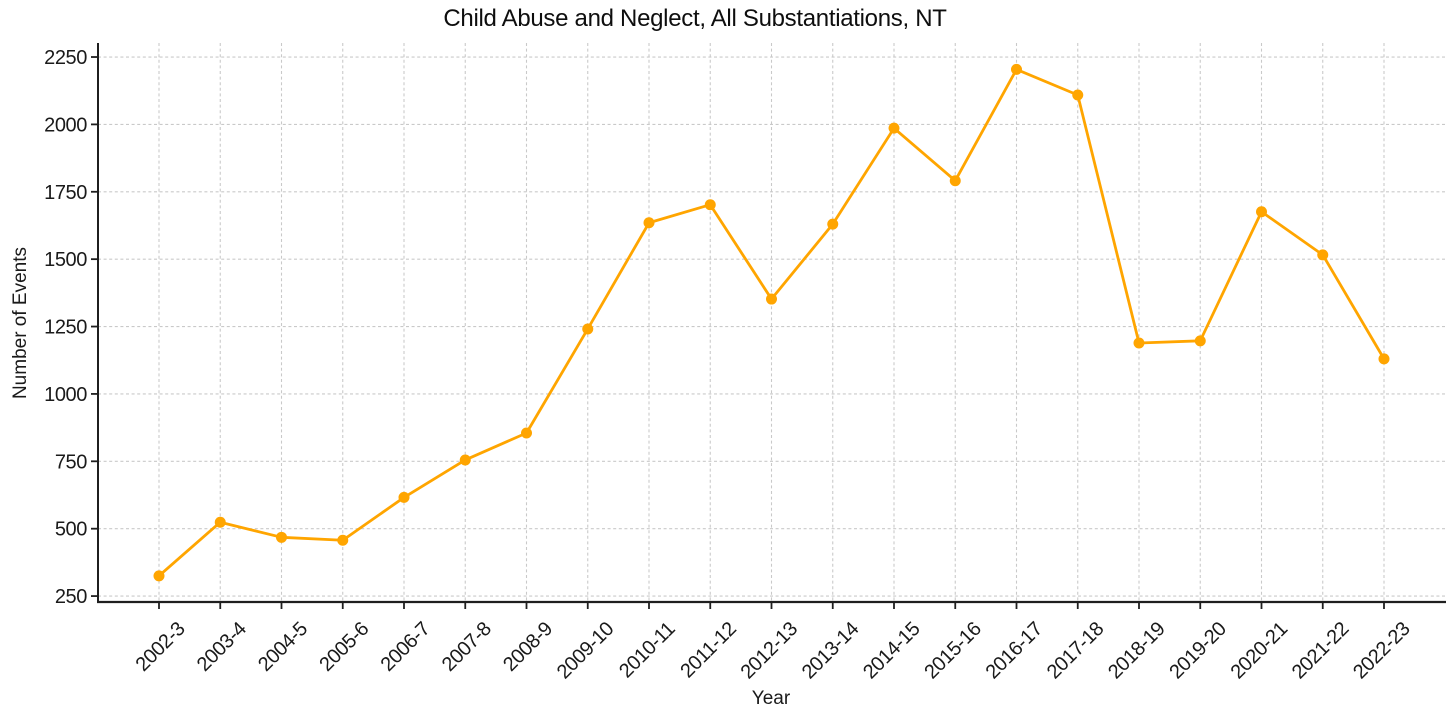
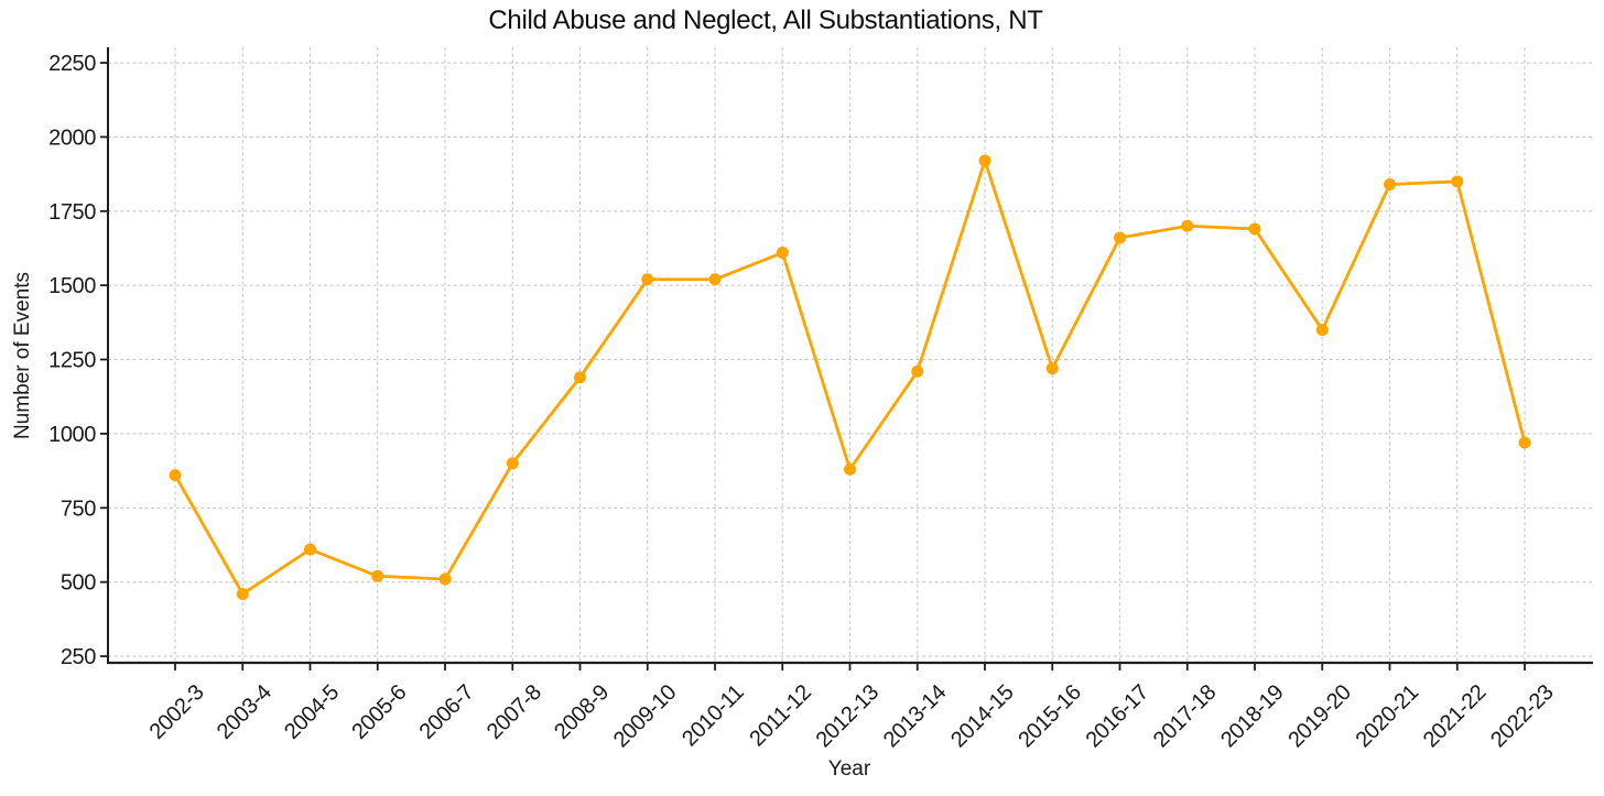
2002-3: 320 -> 860
2003-4: 520 -> 460
2004-5: 470 -> 610
2005-6: 460 -> 520
2006-7: 620 -> 510
2007-8: 760 -> 900
2008-9: 860 -> 1190
2009-10: 1240 -> 1520
2010-11: 1640 -> 1520
2011-12: 1700 -> 1610
2012-13: 1350 -> 880
2013-14: 1630 -> 1210
2014-15: 1990 -> 1920
2015-16: 1790 -> 1220
2016-17: 2200 -> 1660
2017-18: 2110 -> 1700
2018-19: 1190 -> 1690
2019-20: 1200 -> 1350
2020-21: 1680 -> 1840
2021-22: 1520 -> 1850
2022-23: 1130 -> 970
